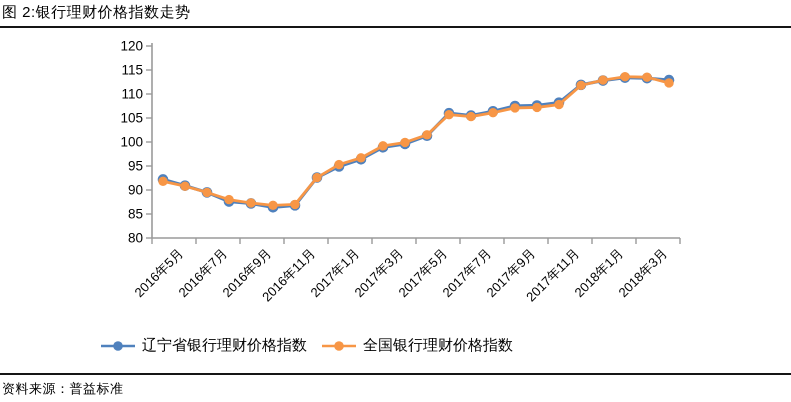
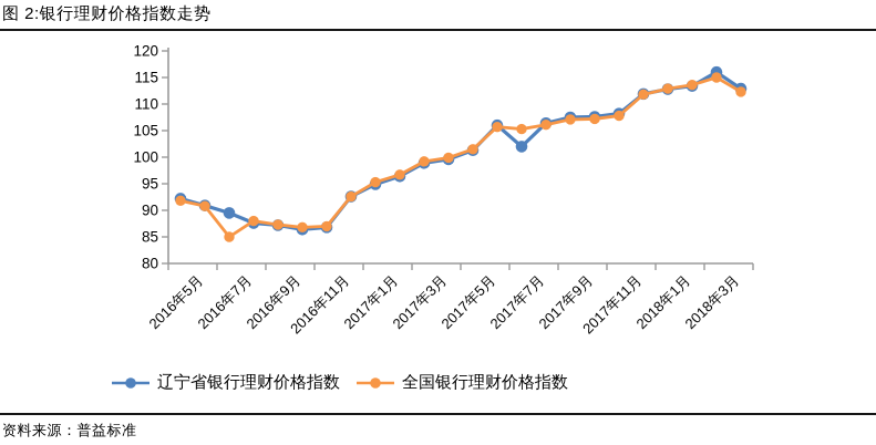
全国银行理财价格指数/2016年7月: 90 -> 85
辽宁省银行理财价格指数/2017年7月: 106 -> 102
辽宁省银行理财价格指数/2018年3月: 113 -> 116
全国银行理财价格指数/2018年3月: 114 -> 115
